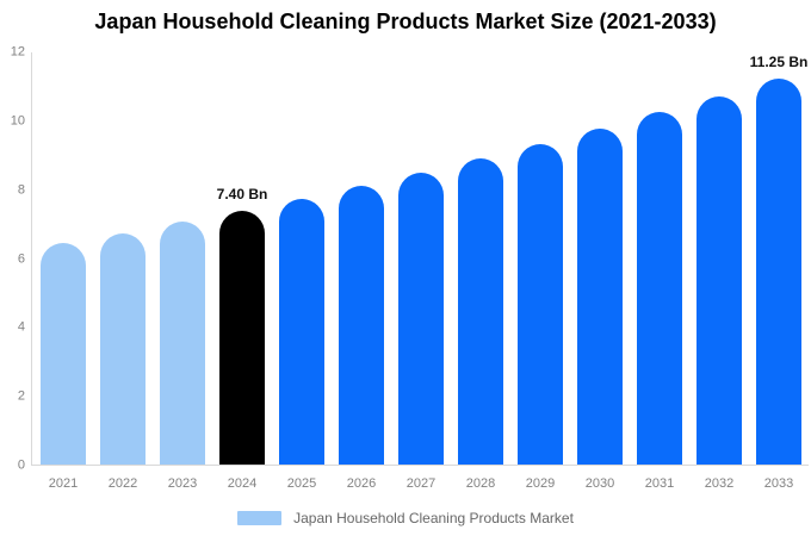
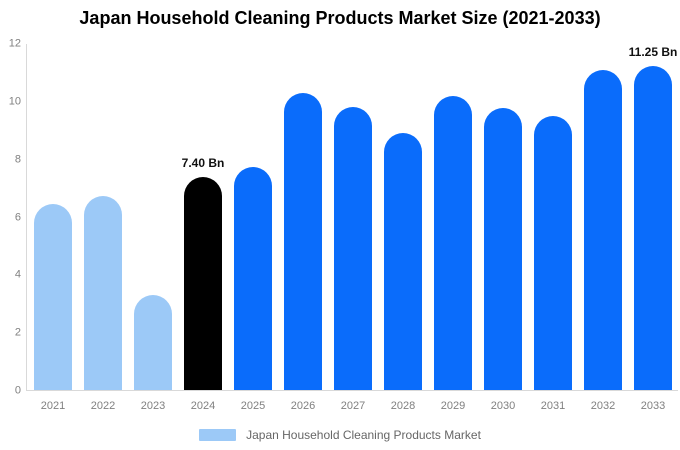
2023: 7.1 -> 3.3
2026: 8.1 -> 10.3
2027: 8.5 -> 9.8
2029: 9.3 -> 10.2
2031: 10.2 -> 9.5
2032: 10.7 -> 11.1
